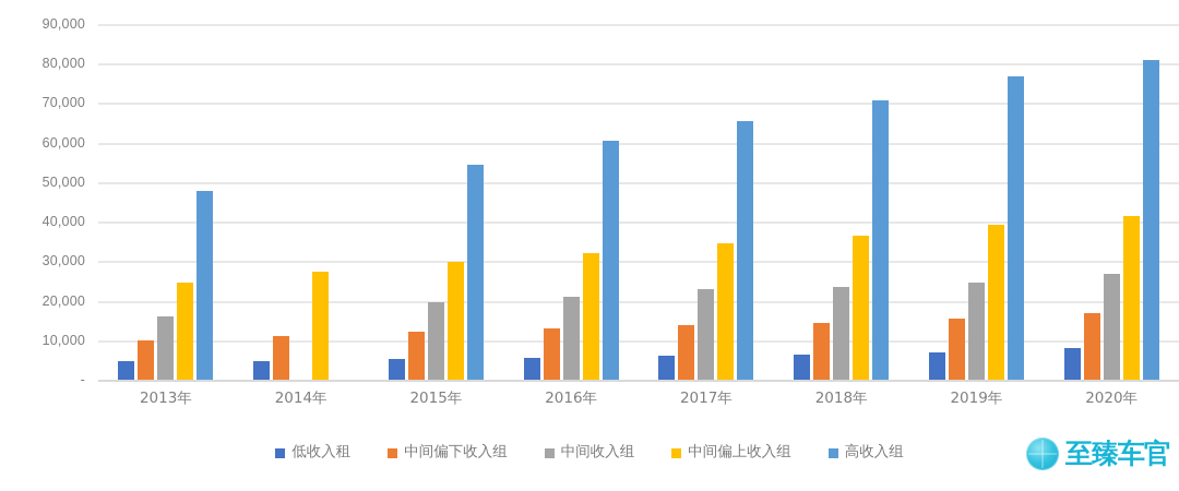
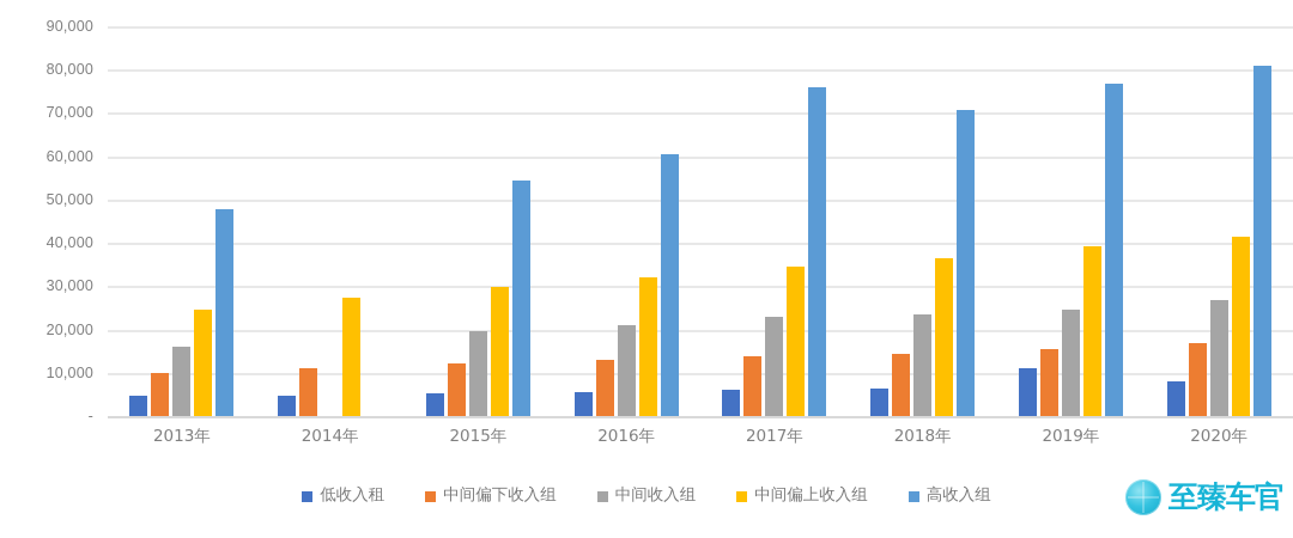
高收入组/2017年: 65000 -> 76000
低收入租/2019年: 7000 -> 11000
